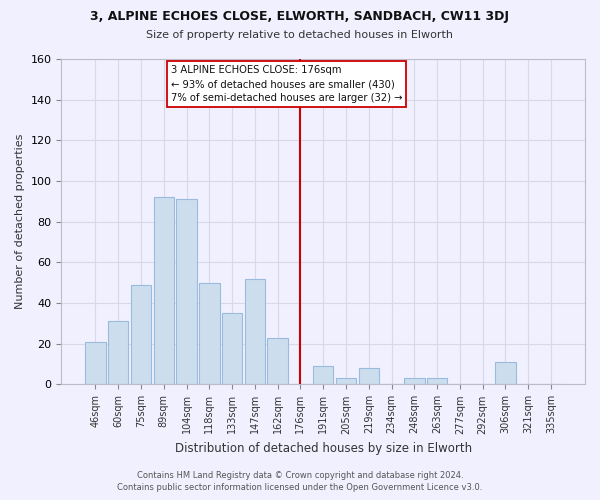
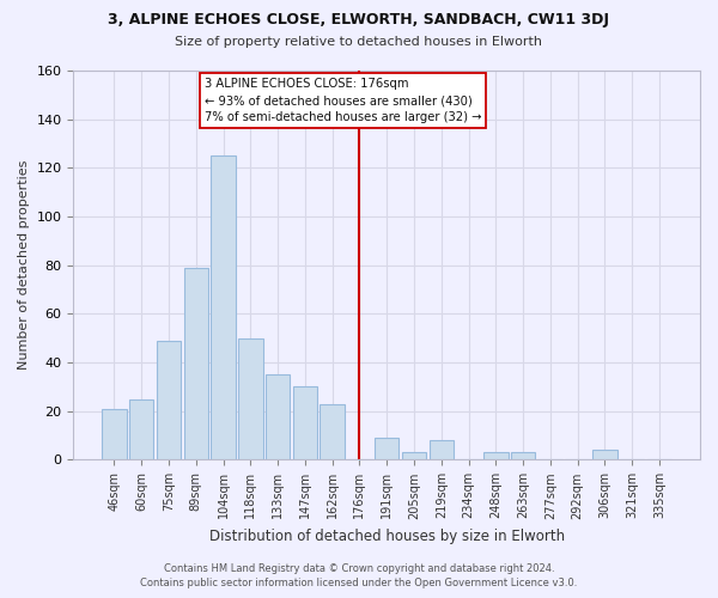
60sqm: 31 -> 25
89sqm: 92 -> 79
104sqm: 91 -> 125
147sqm: 52 -> 30
306sqm: 11 -> 4
